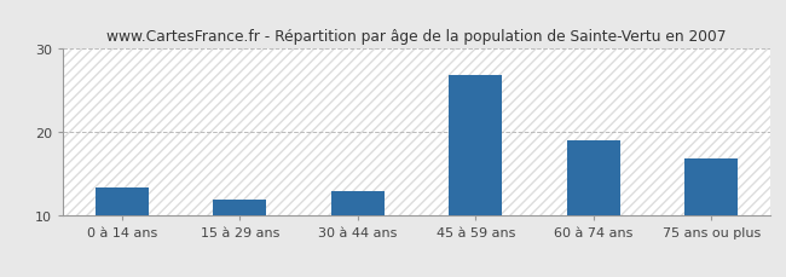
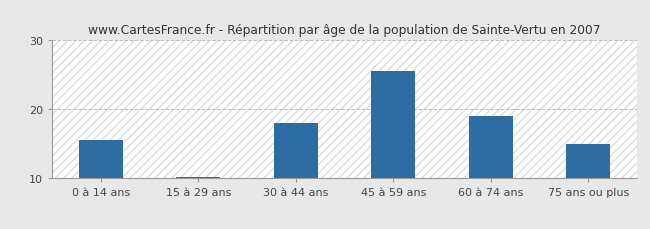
0 à 14 ans: 13.4 -> 15.5
15 à 29 ans: 12.0 -> 10.2
30 à 44 ans: 13.0 -> 18.0
45 à 59 ans: 26.8 -> 25.5
75 ans ou plus: 16.8 -> 15.0
